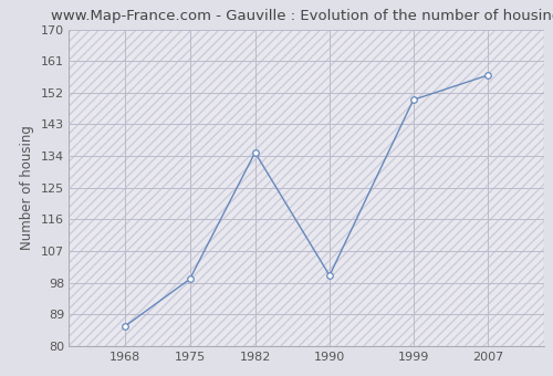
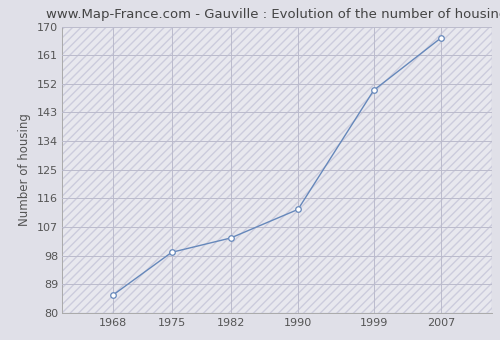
1982: 135.0 -> 103.5
1990: 100.0 -> 112.5
2007: 157.0 -> 166.5
